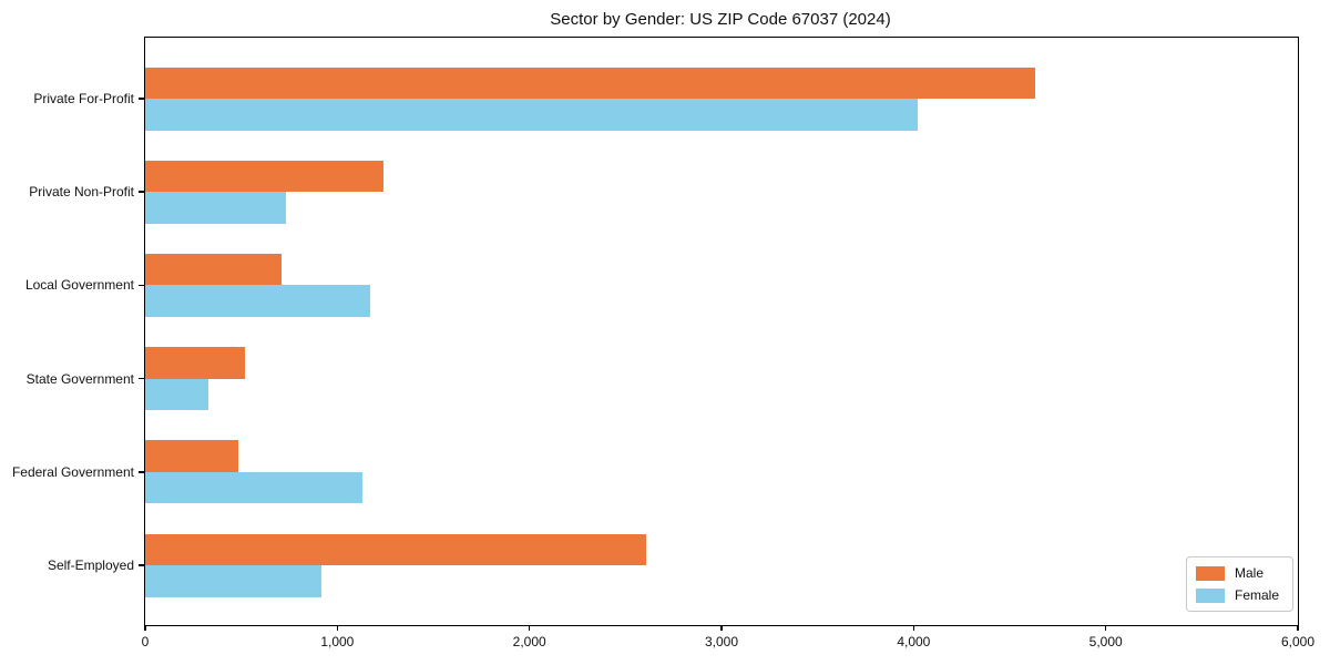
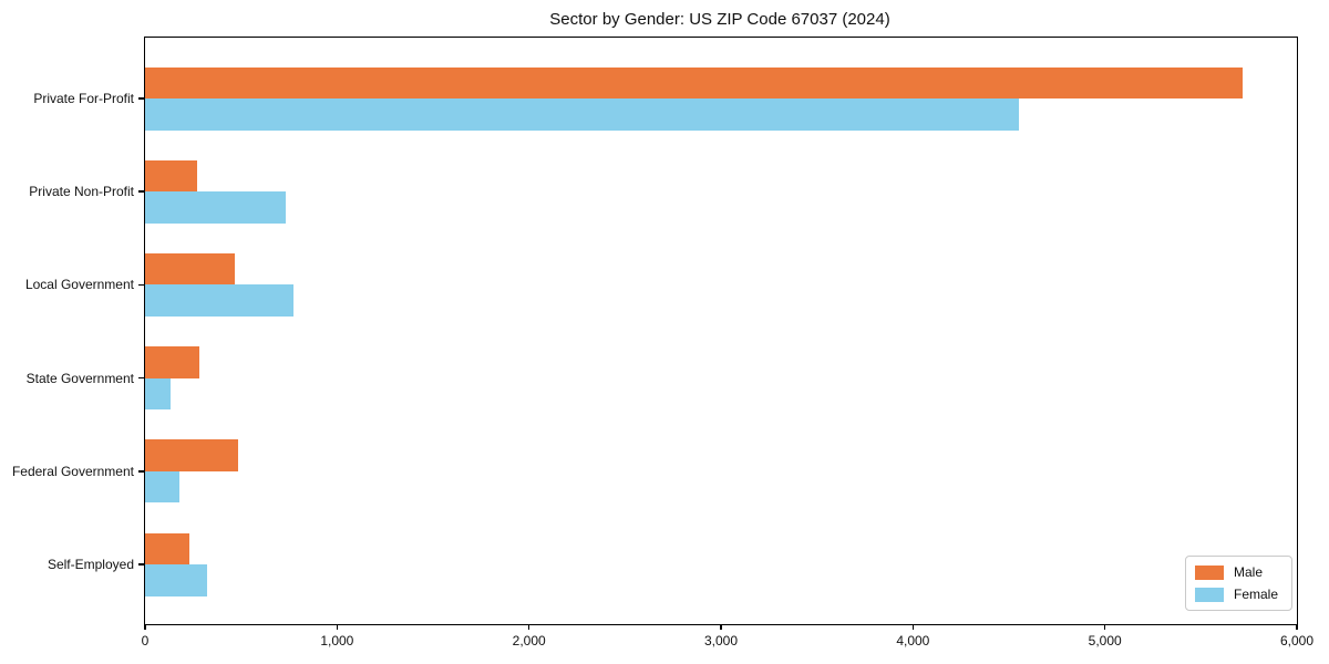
Male/Private For-Profit: 4630 -> 5720
Female/Private For-Profit: 4020 -> 4550
Male/Private Non-Profit: 1240 -> 270
Male/Local Government: 710 -> 470
Female/Local Government: 1170 -> 780
Male/State Government: 520 -> 280
Female/State Government: 330 -> 130
Female/Federal Government: 1130 -> 180
Male/Self-Employed: 2610 -> 230
Female/Self-Employed: 920 -> 320
